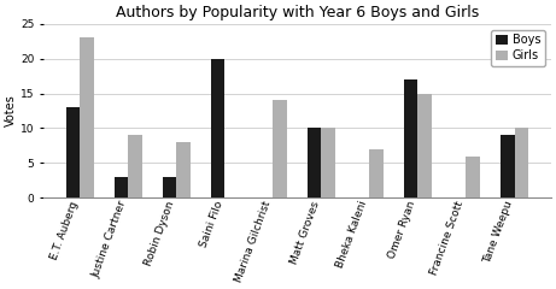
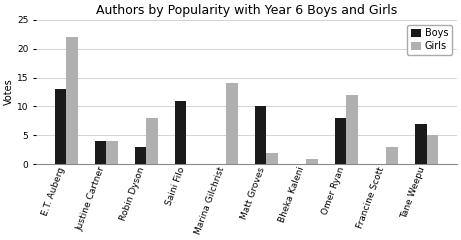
Girls/E.T. Auberg: 23 -> 22
Boys/Justine Cartner: 3 -> 4
Girls/Justine Cartner: 9 -> 4
Boys/Saini Filo: 20 -> 11
Girls/Matt Groves: 10 -> 2
Girls/Bheka Kaleni: 7 -> 1
Boys/Omer Ryan: 17 -> 8
Girls/Omer Ryan: 15 -> 12
Girls/Francine Scott: 6 -> 3
Boys/Tane Weepu: 9 -> 7
Girls/Tane Weepu: 10 -> 5
